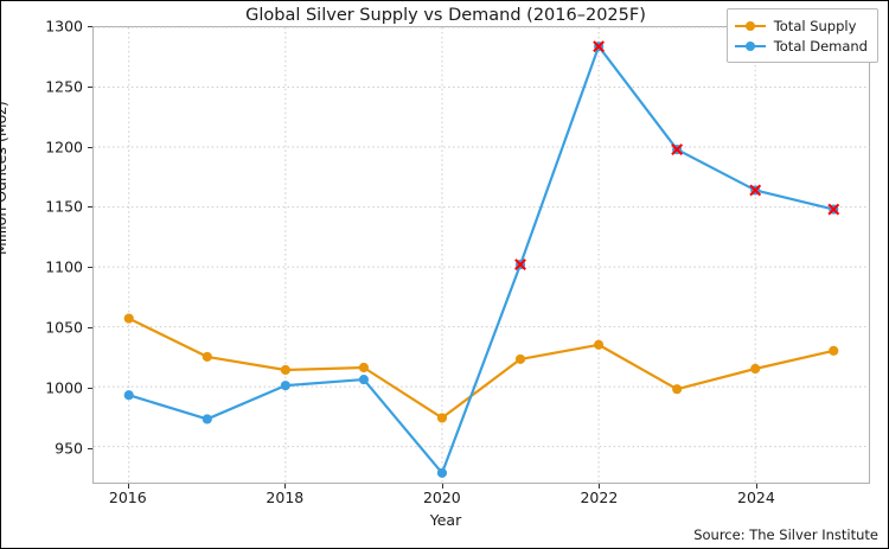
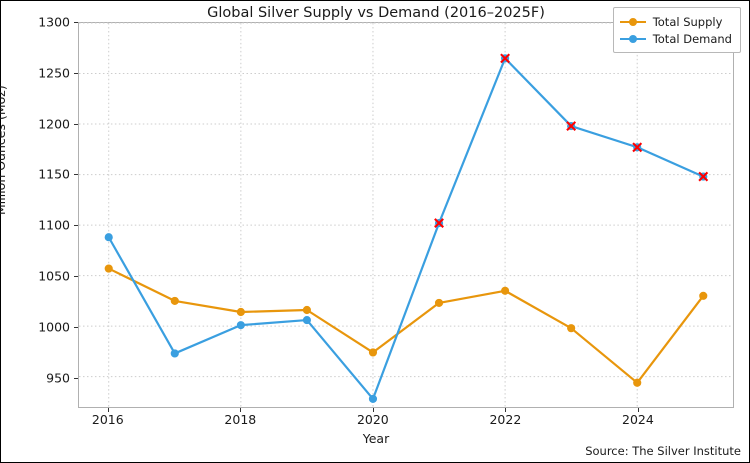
Total Demand/2016: 993 -> 1088
Total Demand/2022: 1284 -> 1265
Total Supply/2024: 1015 -> 944
Total Demand/2024: 1164 -> 1177
